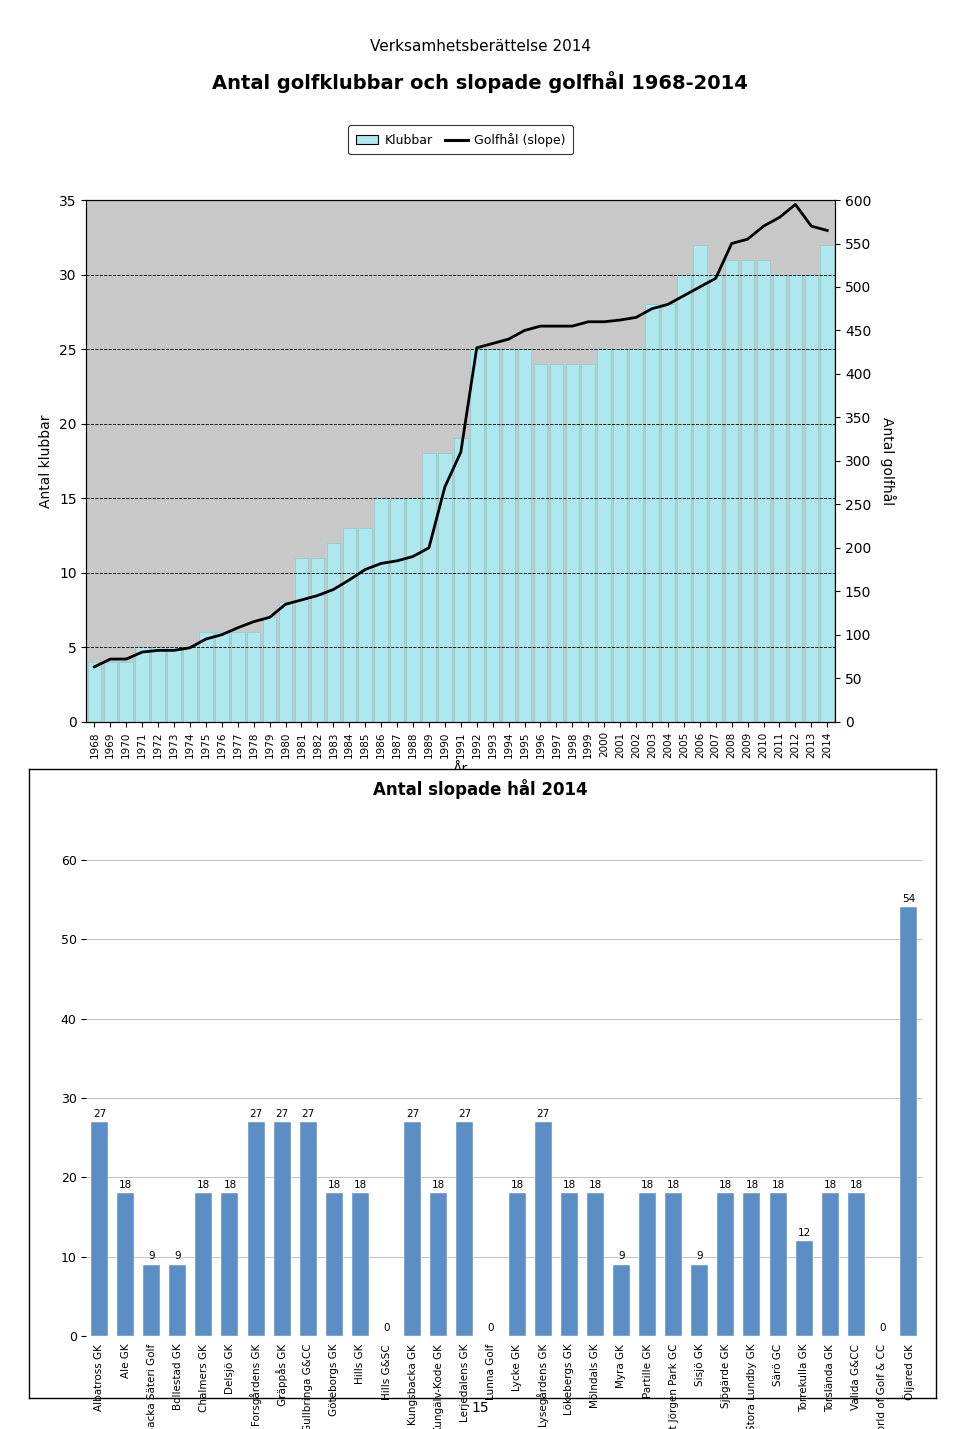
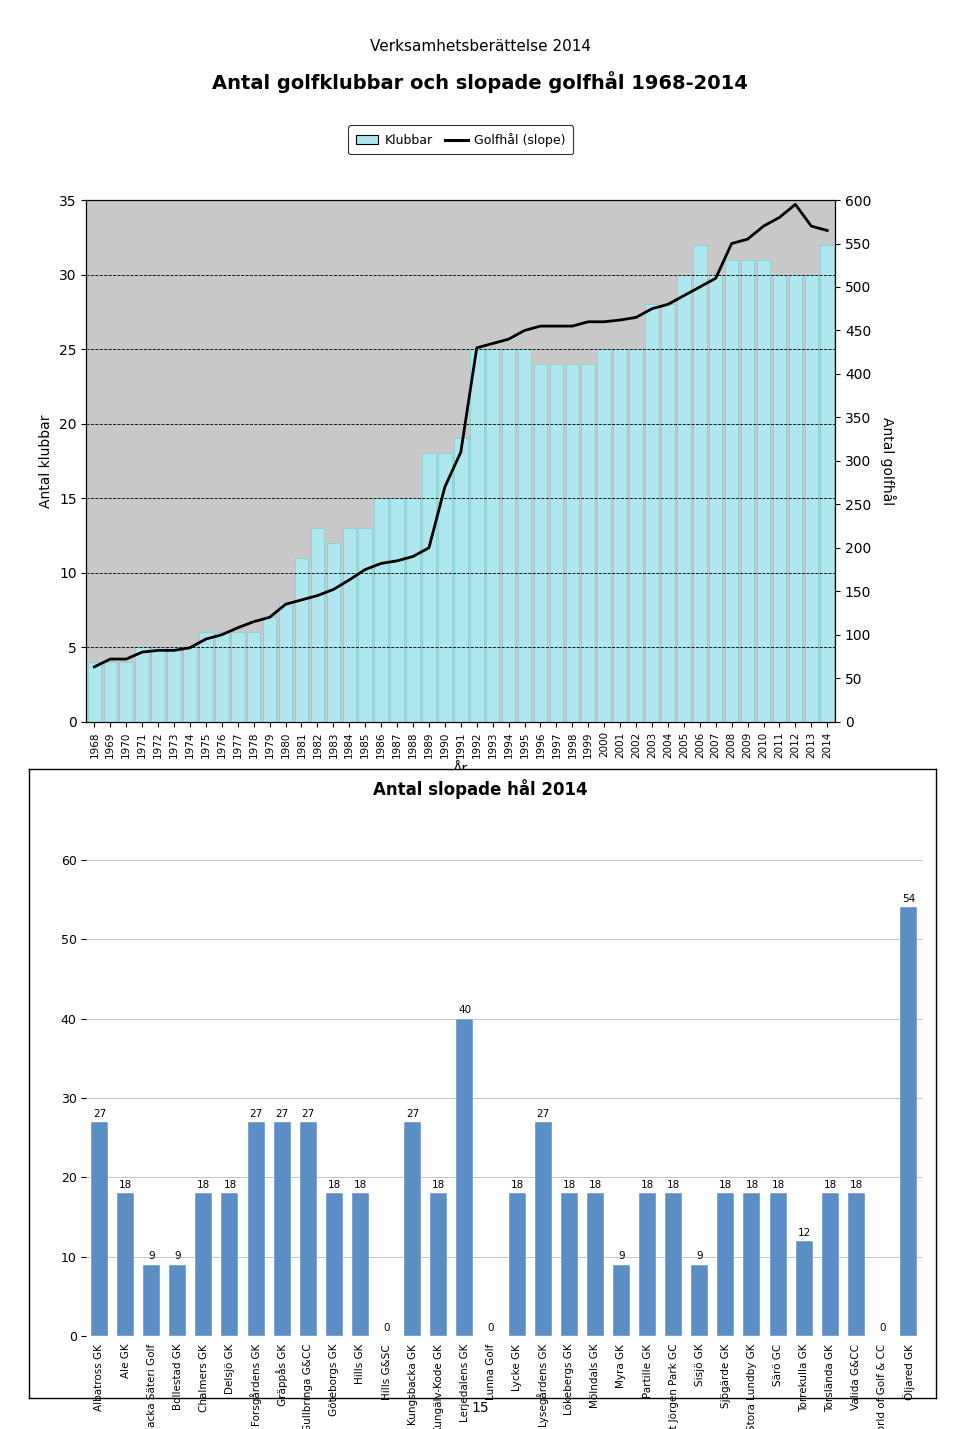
Klubbar/1982: 11 -> 13
Lerjedalens GK: 27 -> 40
